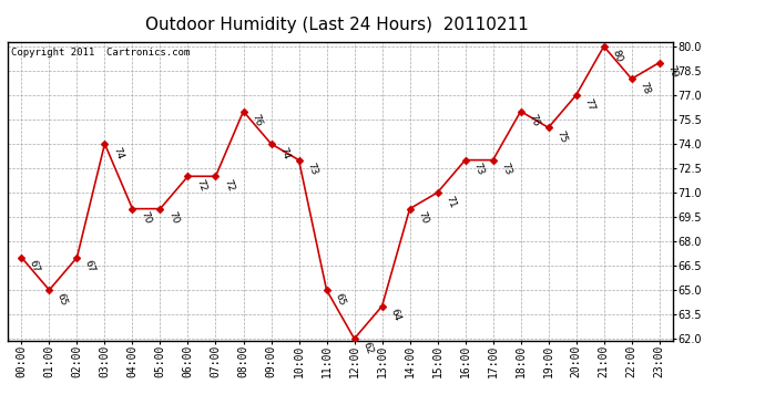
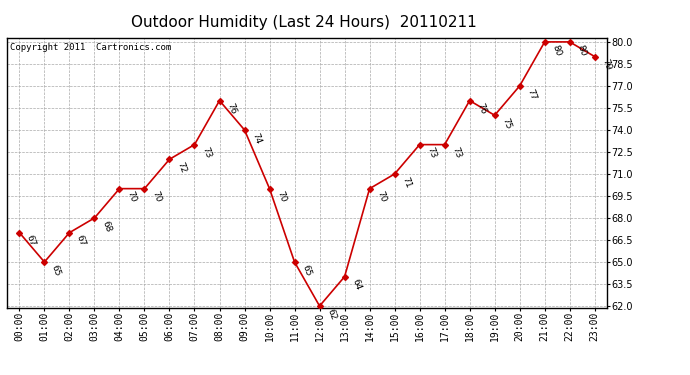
03:00: 74 -> 68
07:00: 72 -> 73
10:00: 73 -> 70
22:00: 78 -> 80
